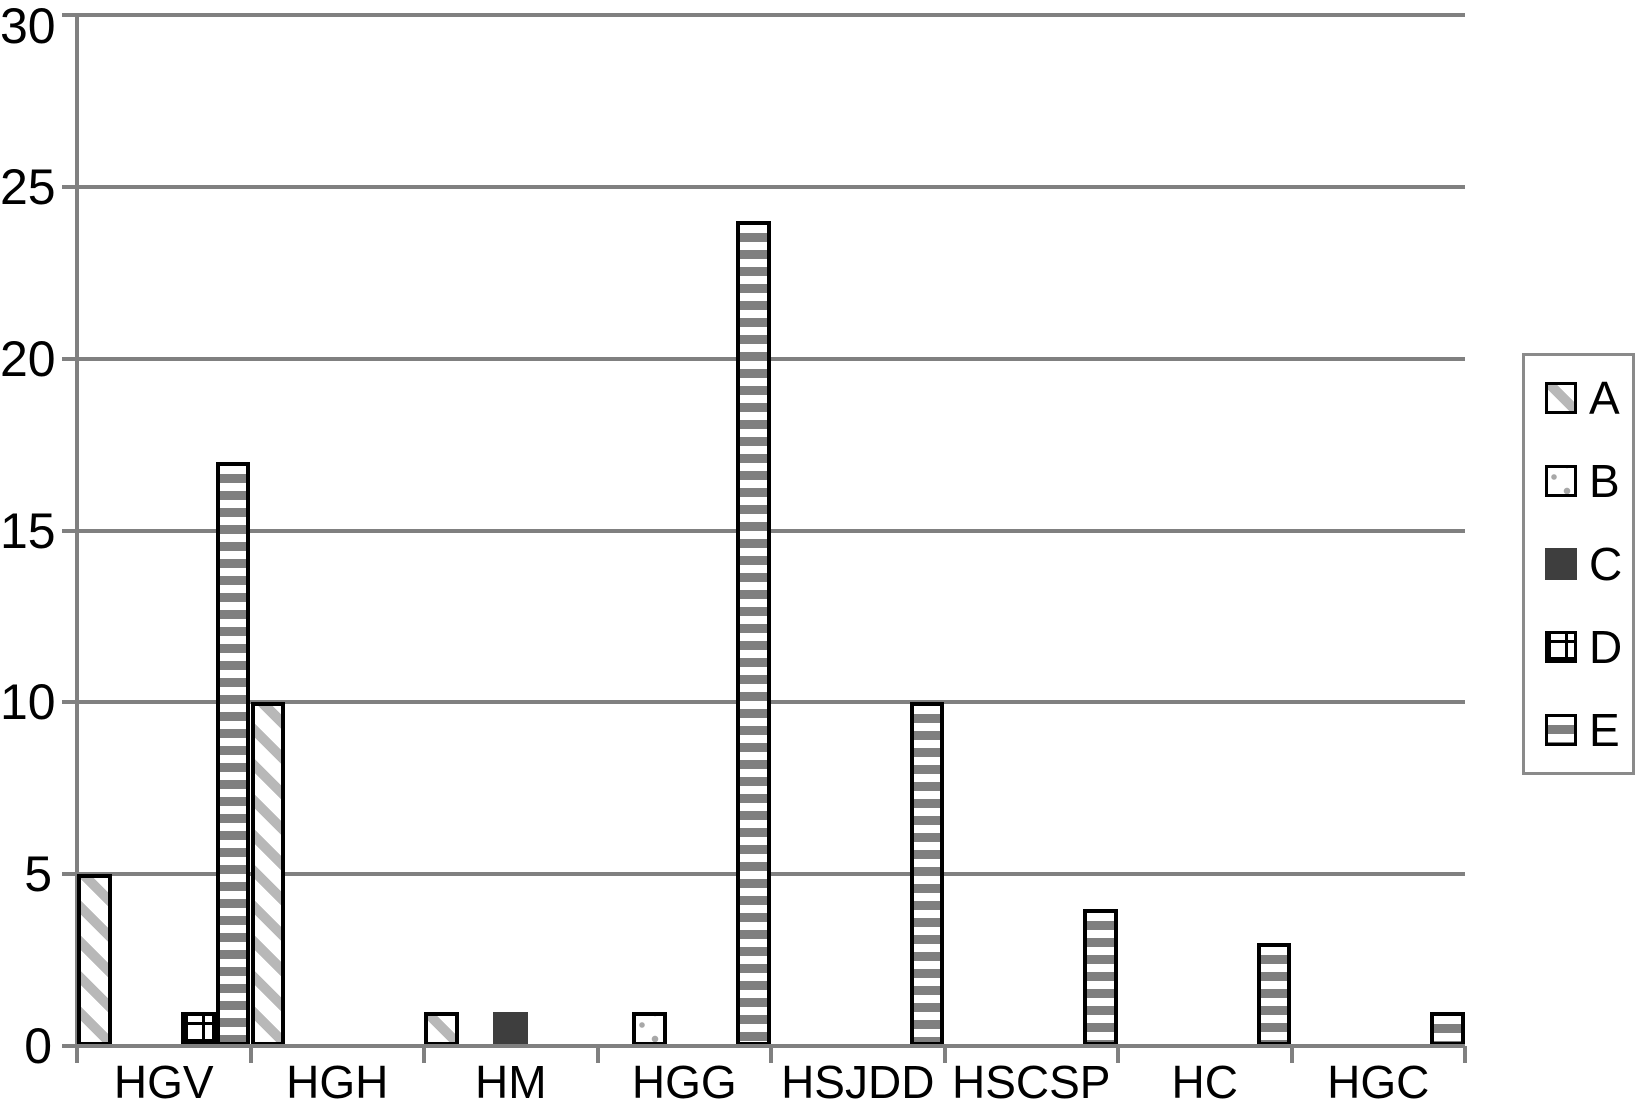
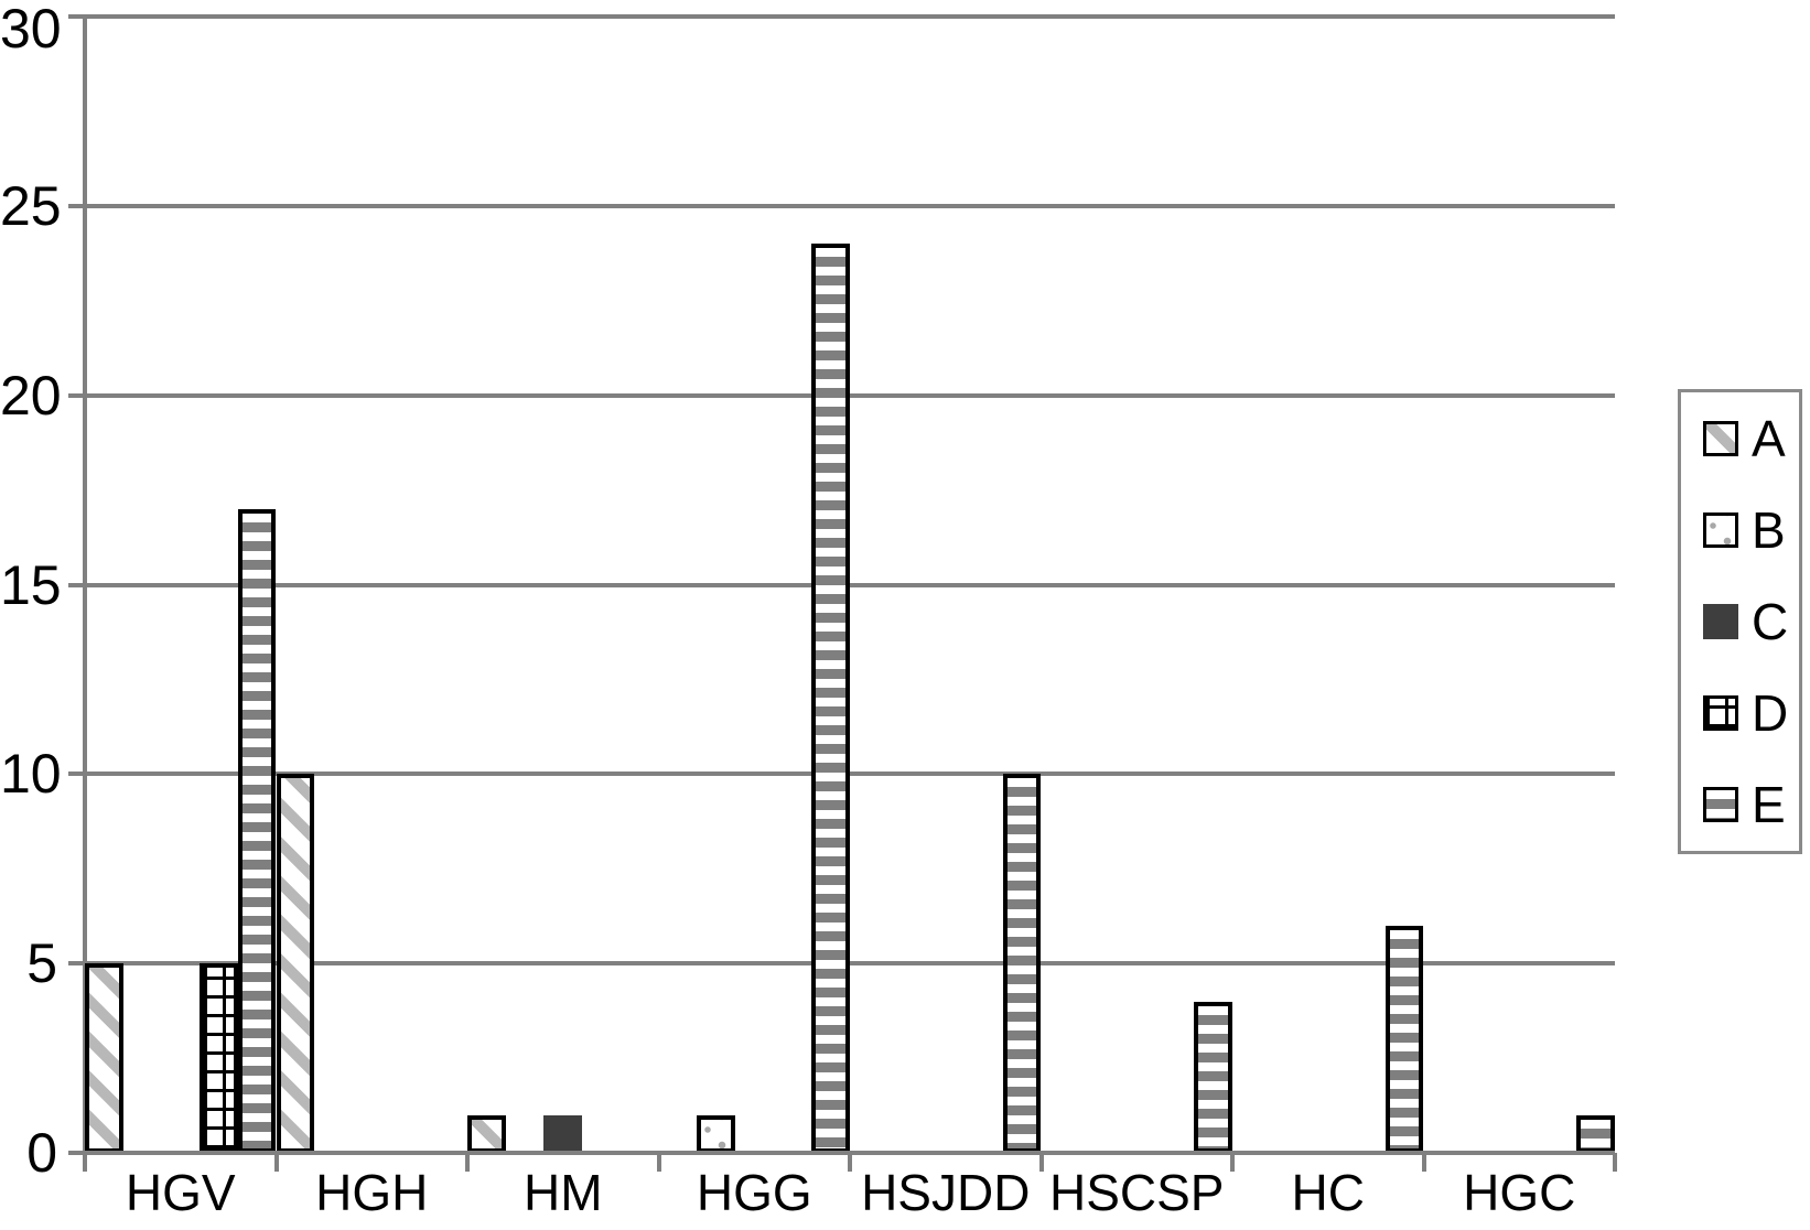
D/HGV: 1 -> 5
E/HC: 3 -> 6
